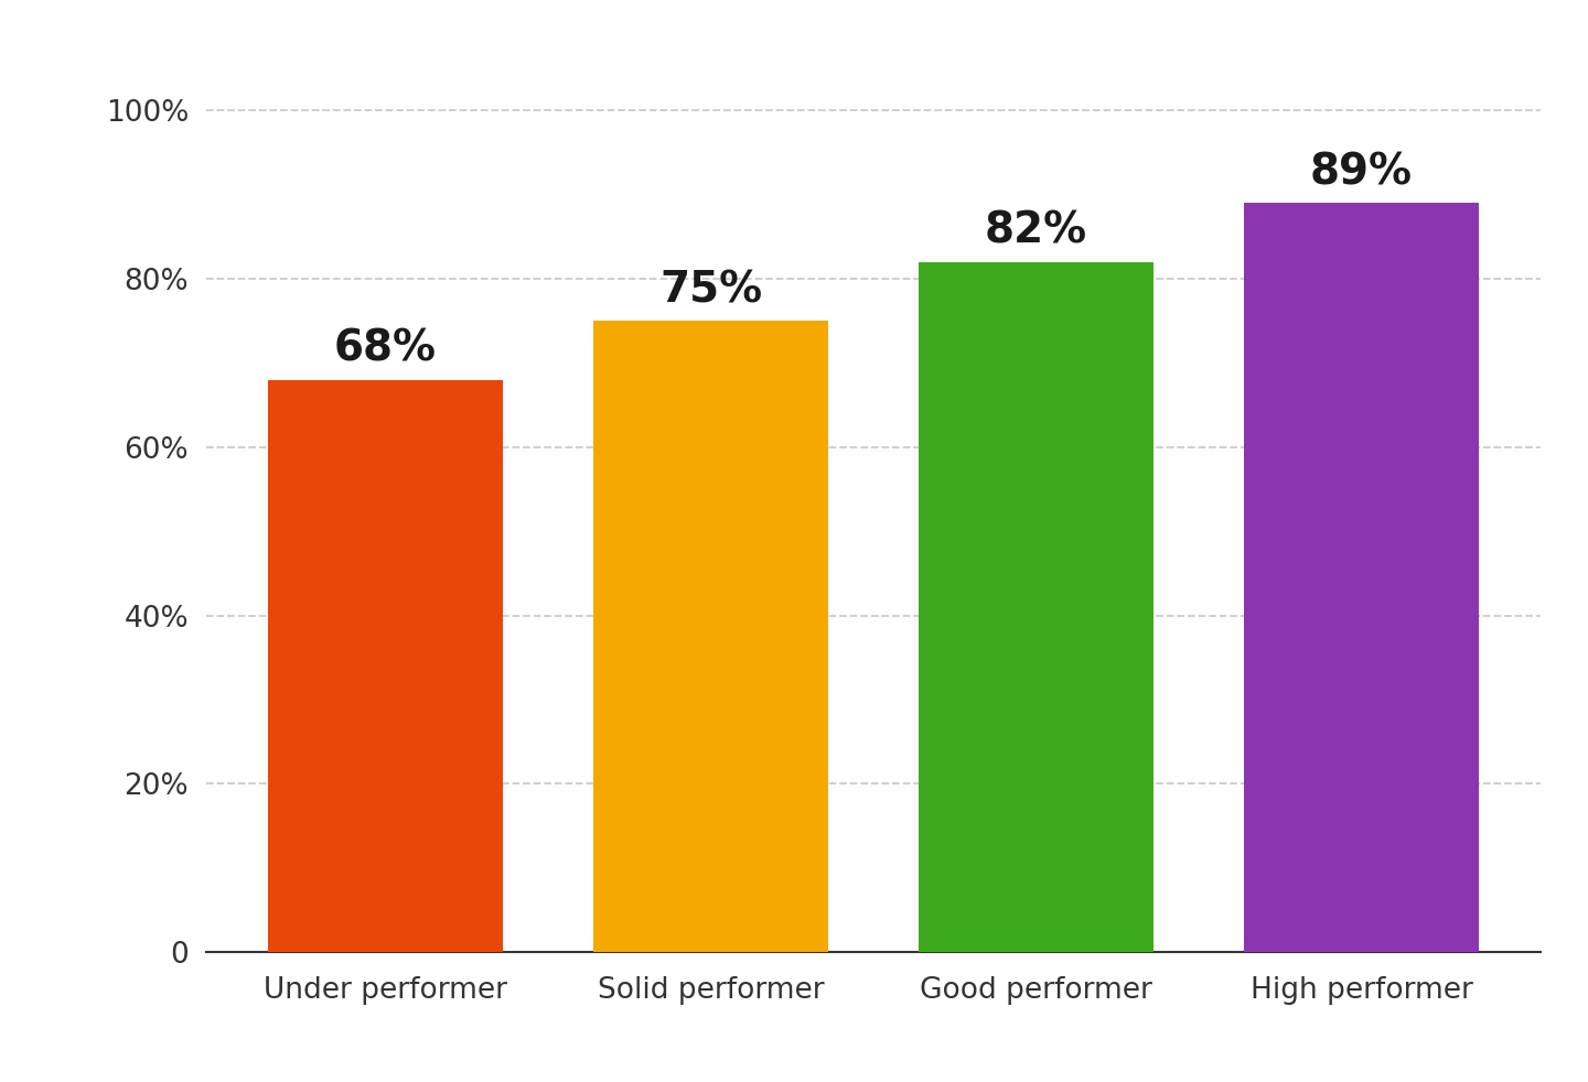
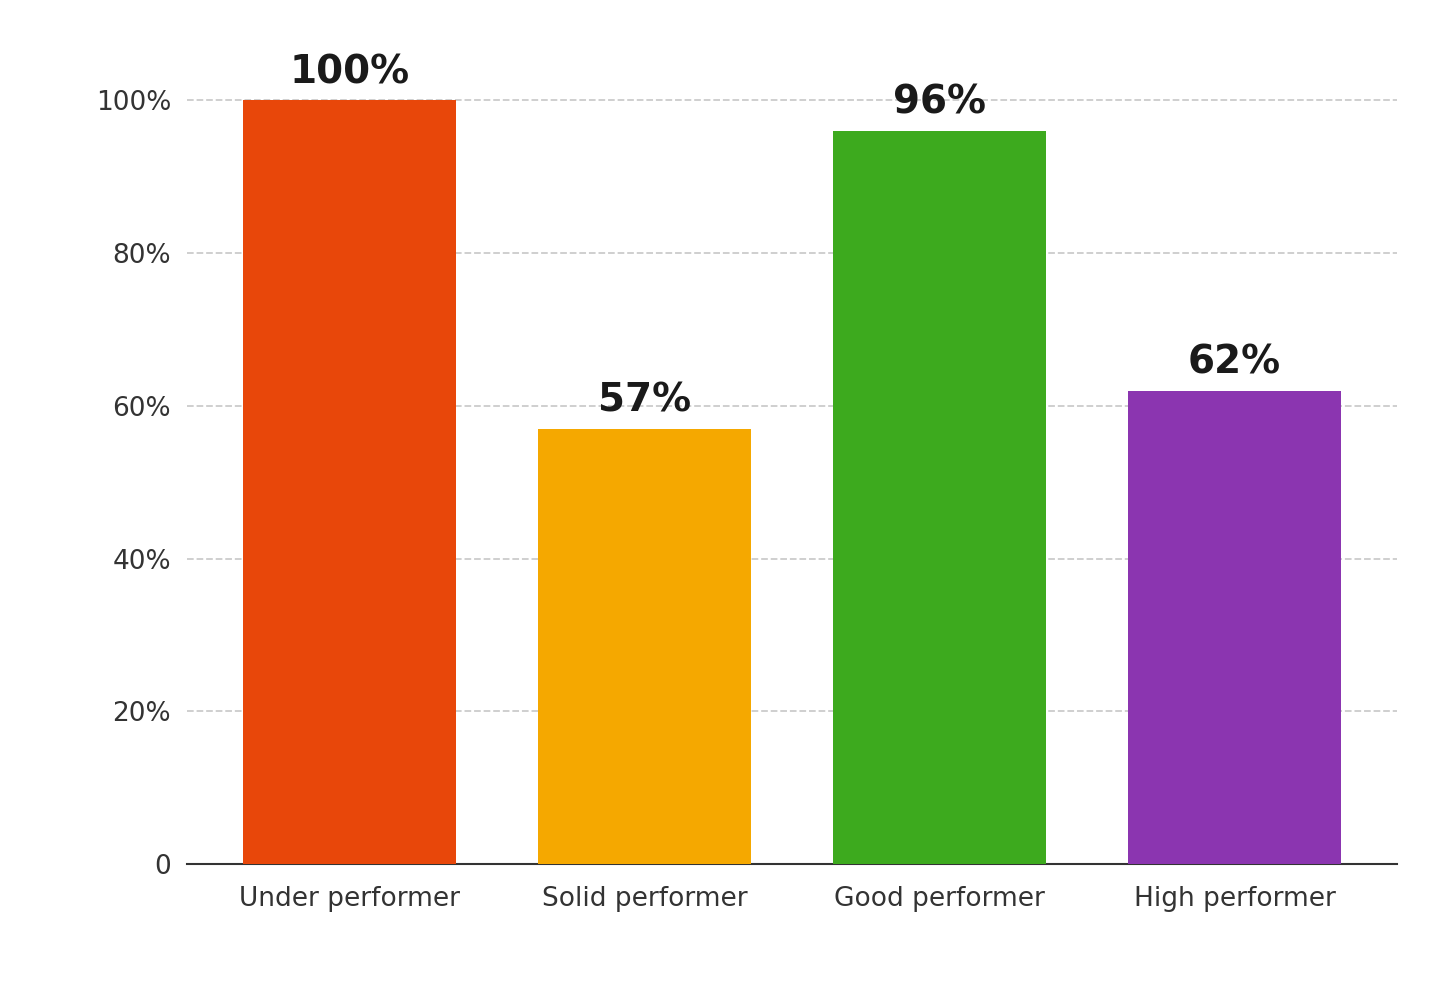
Under performer: 68% -> 100%
Solid performer: 75% -> 57%
Good performer: 82% -> 96%
High performer: 89% -> 62%
